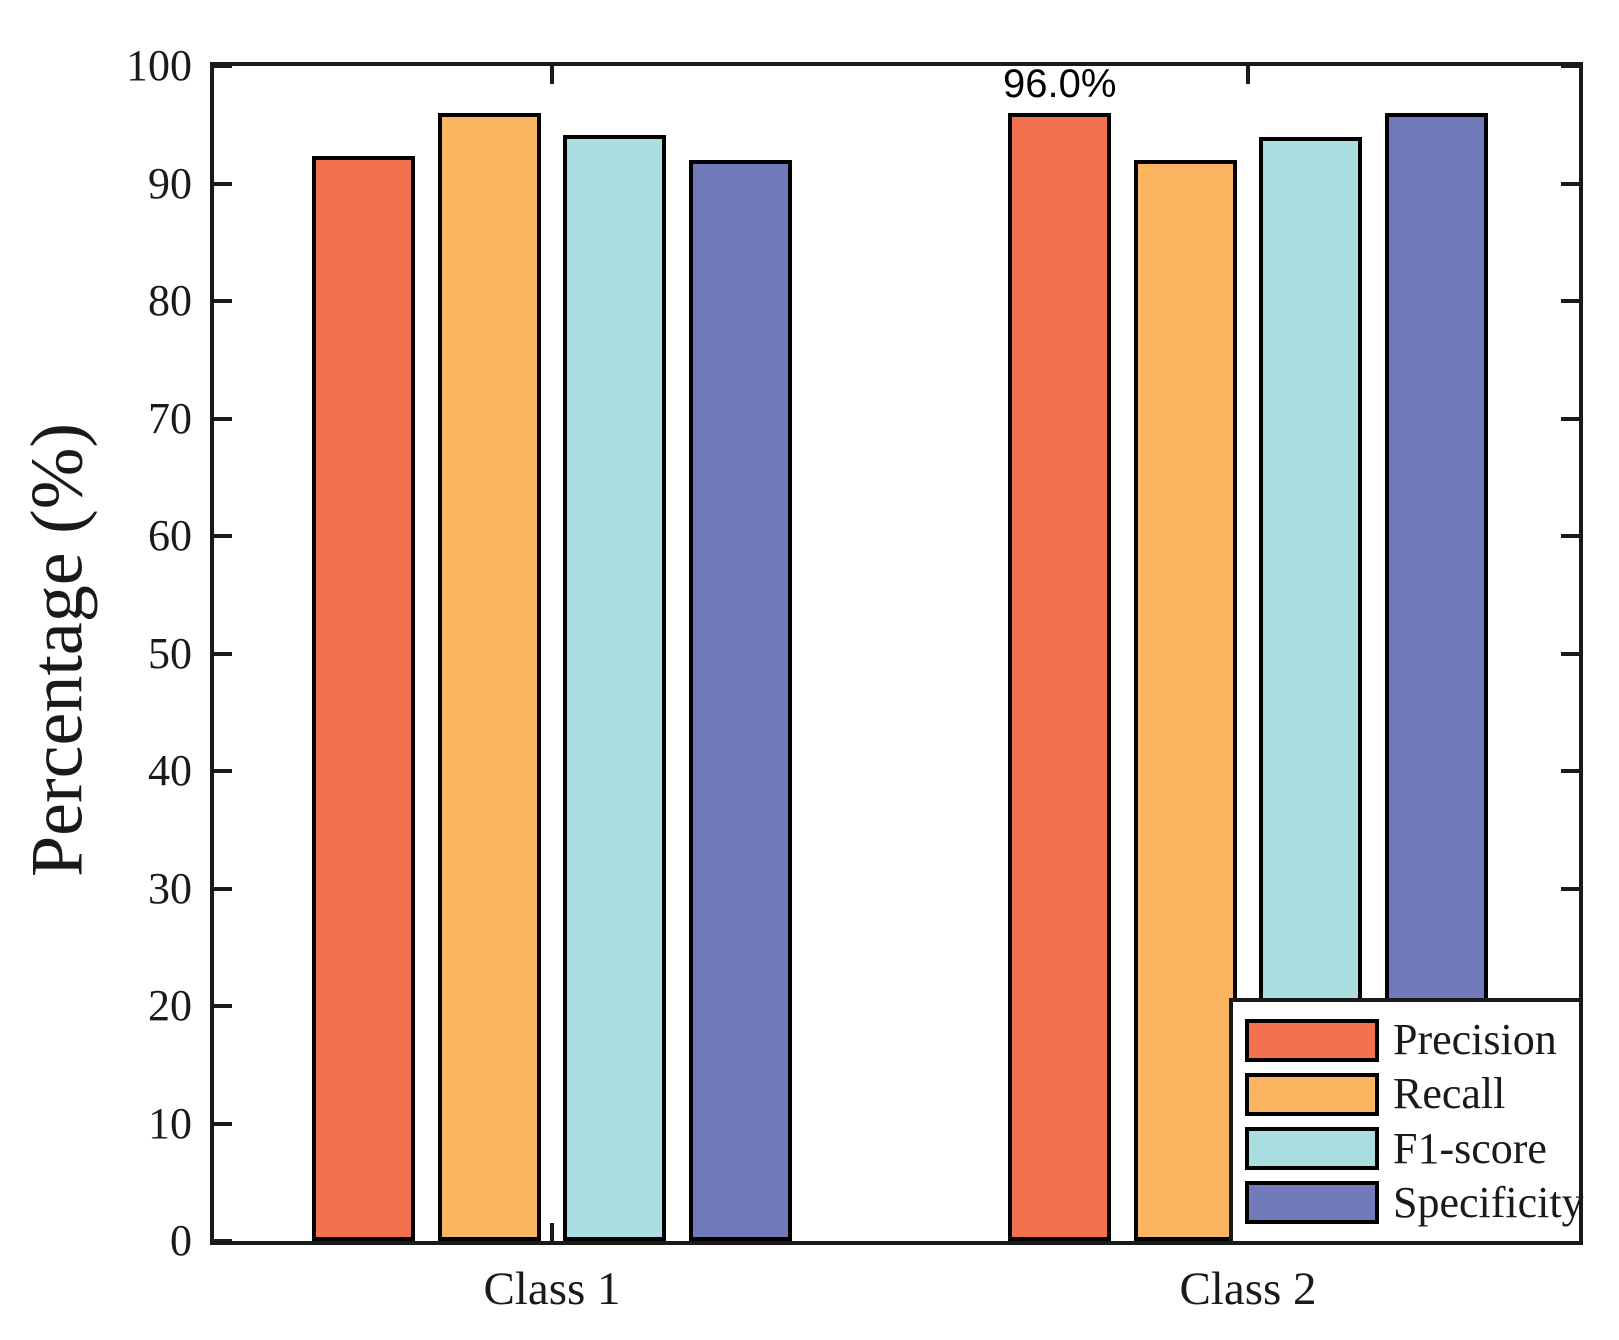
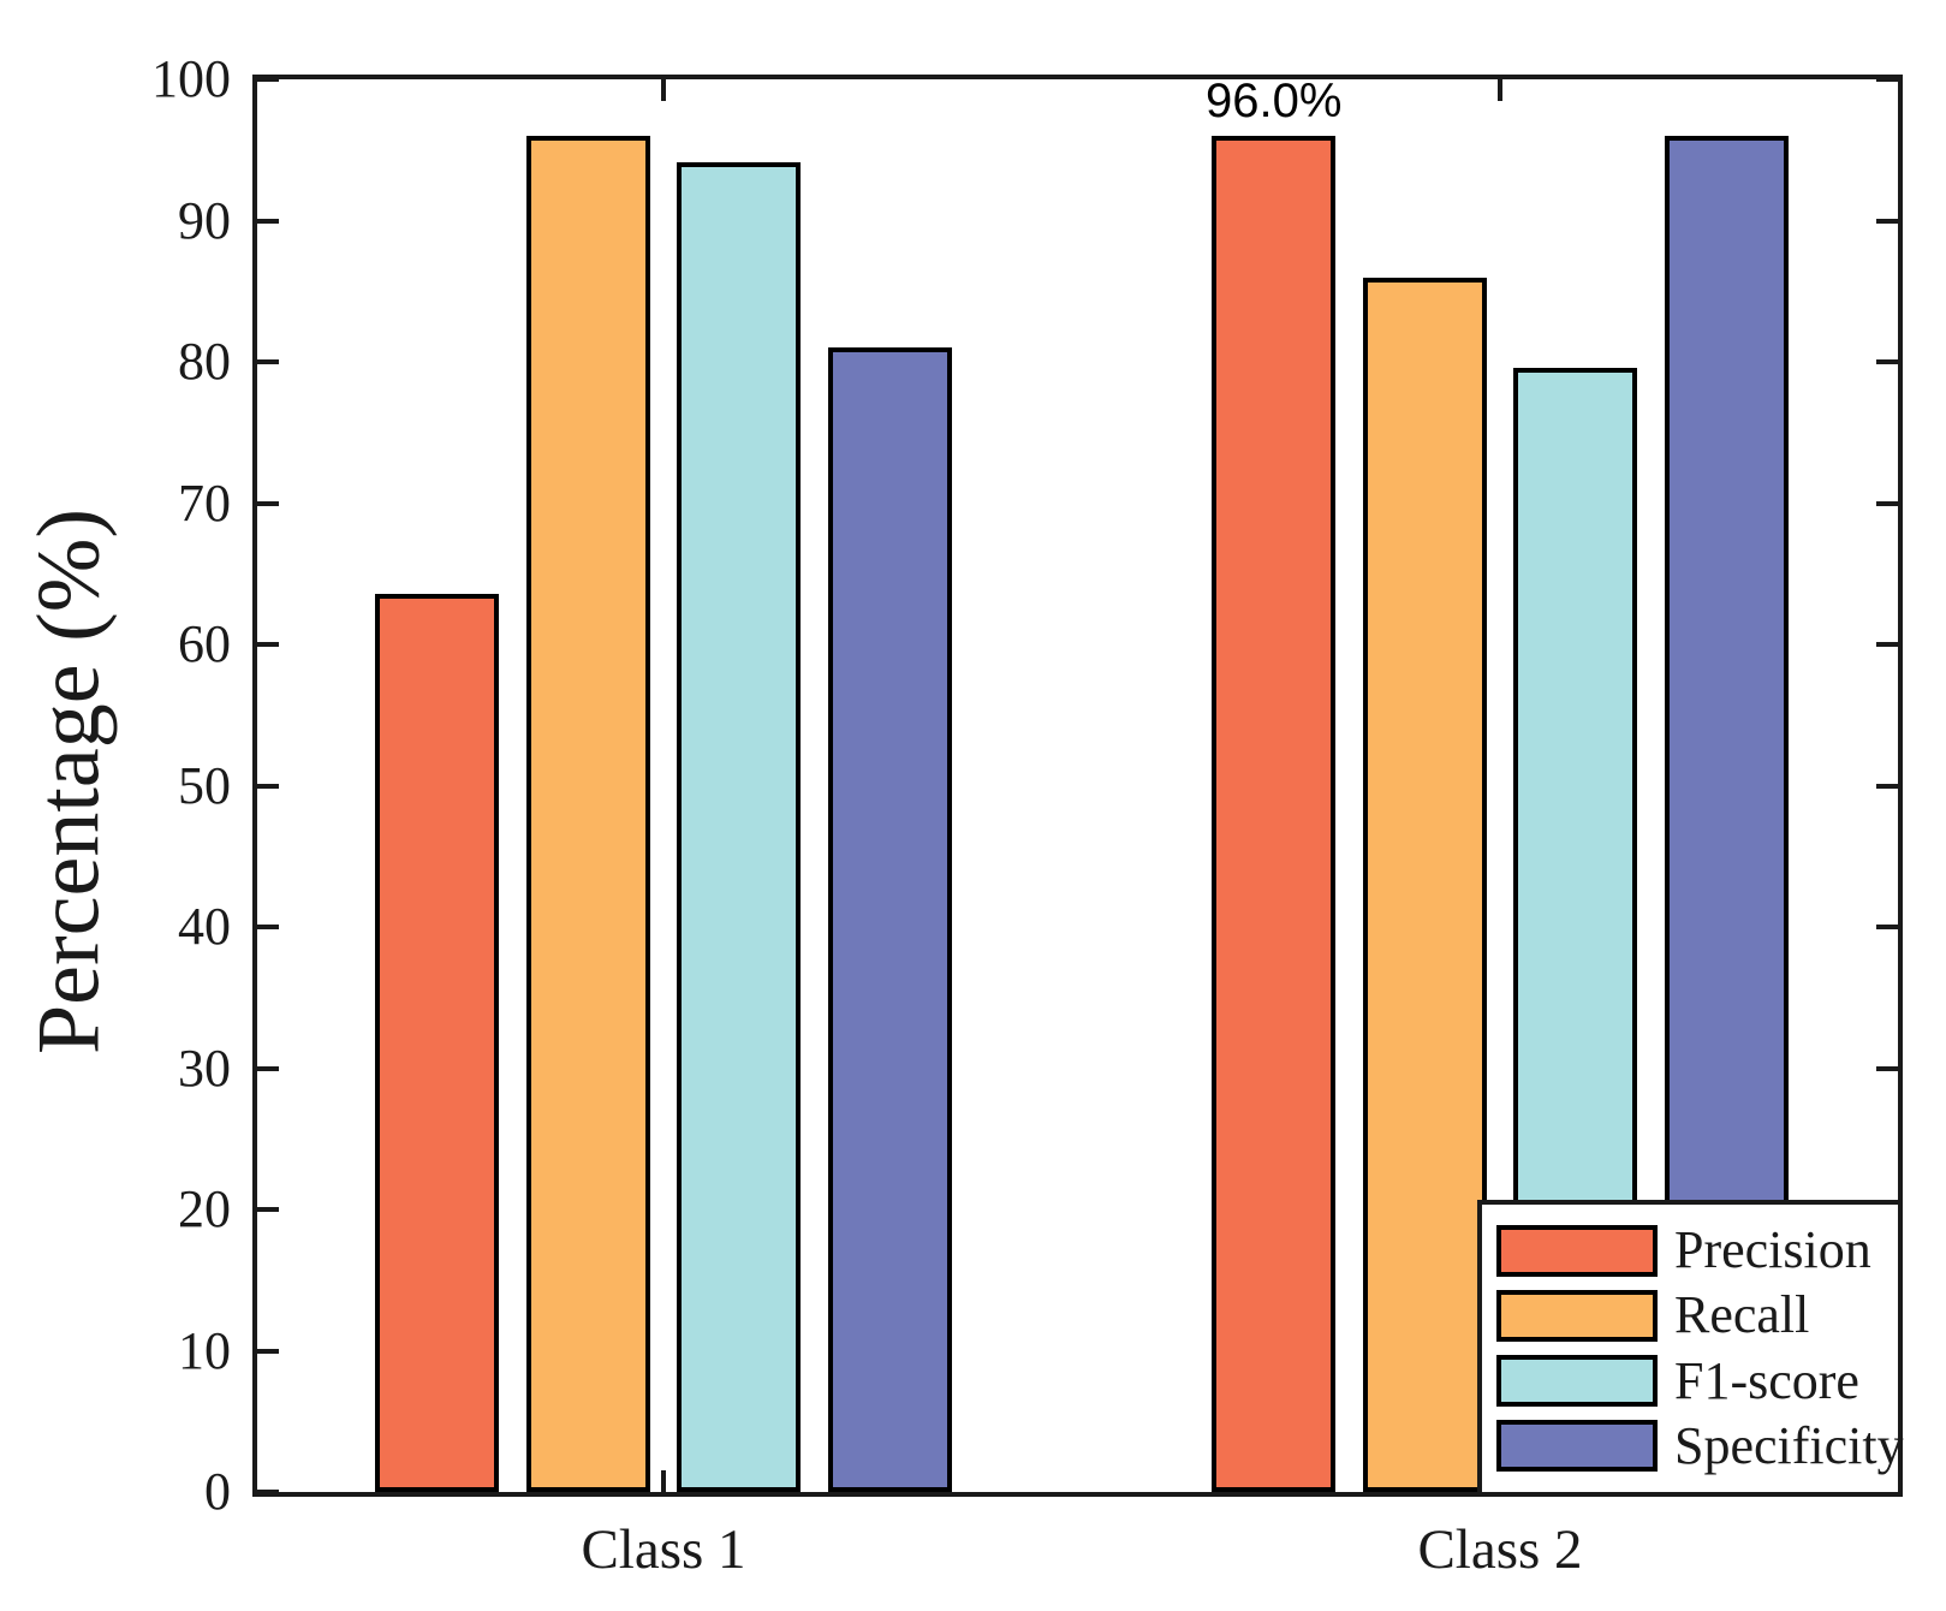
Precision/Class 1: 92.3 -> 63.6
Specificity/Class 1: 92 -> 81
Recall/Class 2: 92 -> 86
F1-score/Class 2: 94.0 -> 79.6
